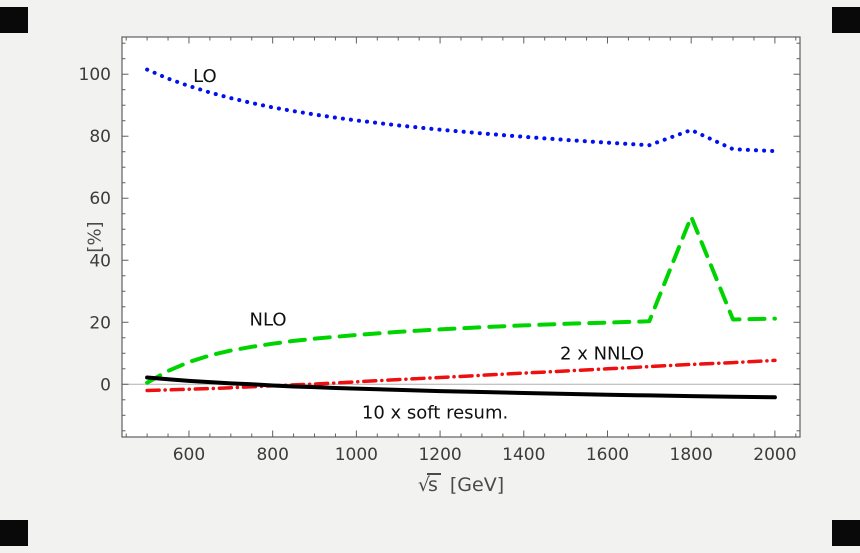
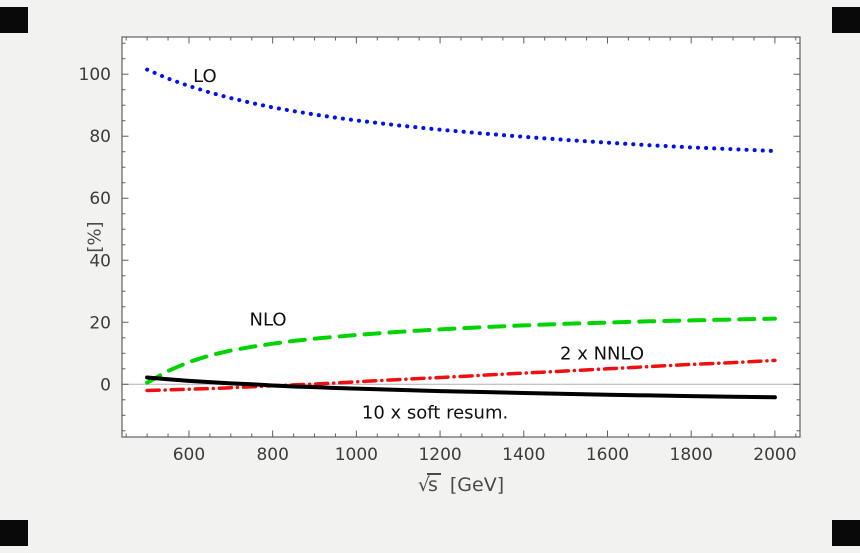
LO/1800: 82 -> 76
NLO/1800: 54 -> 21
